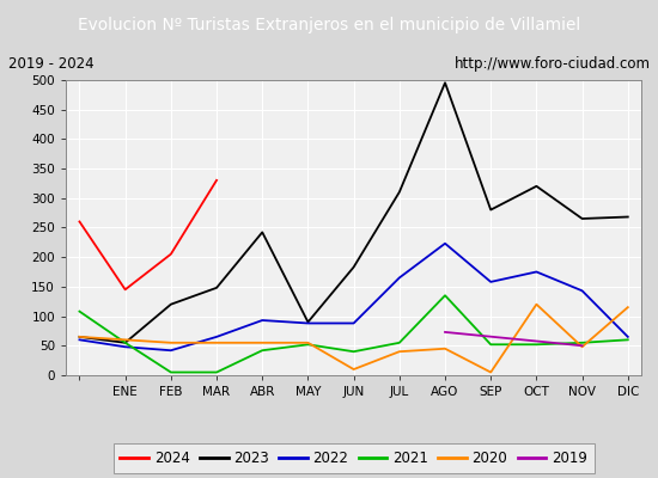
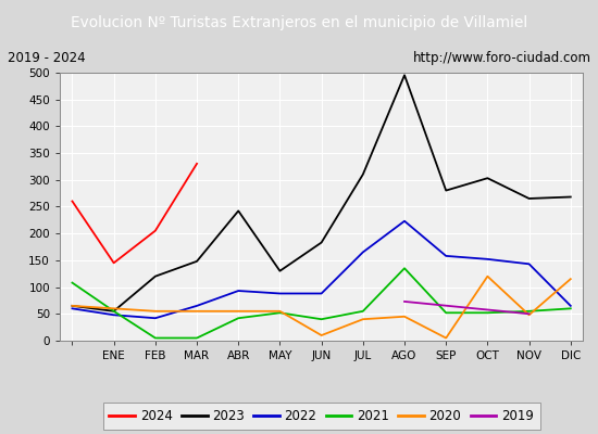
2023/MAY: 90 -> 130
2023/OCT: 320 -> 303
2022/OCT: 175 -> 152
